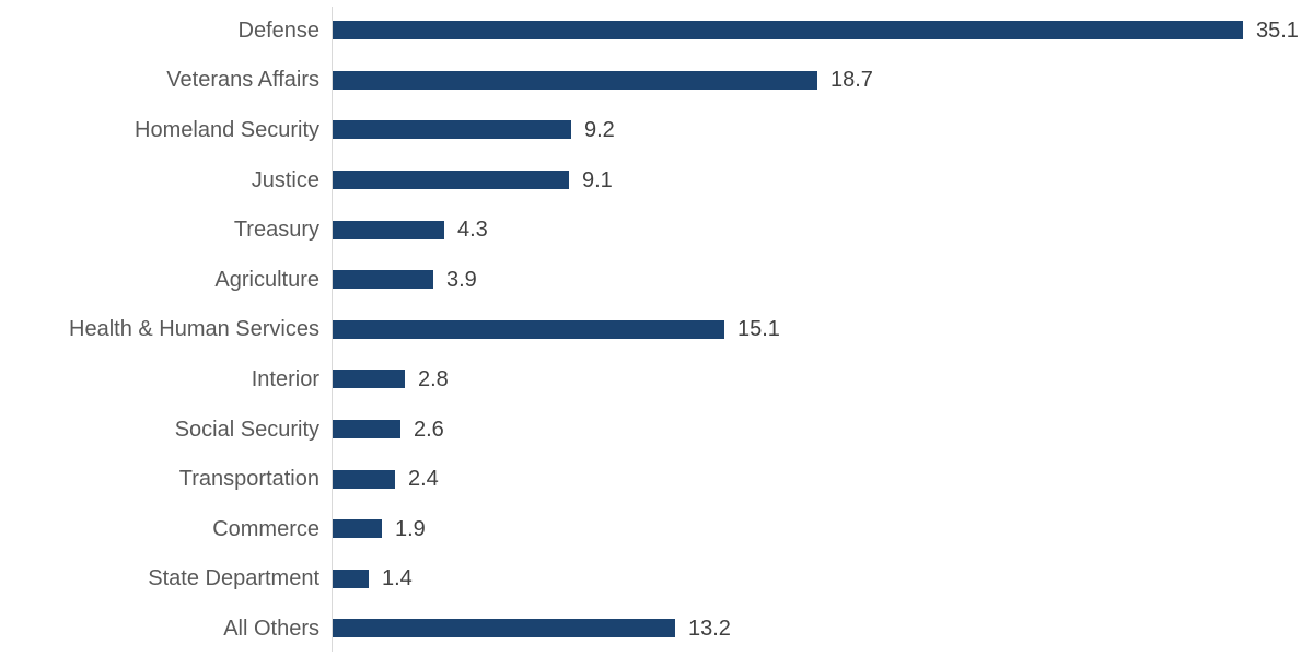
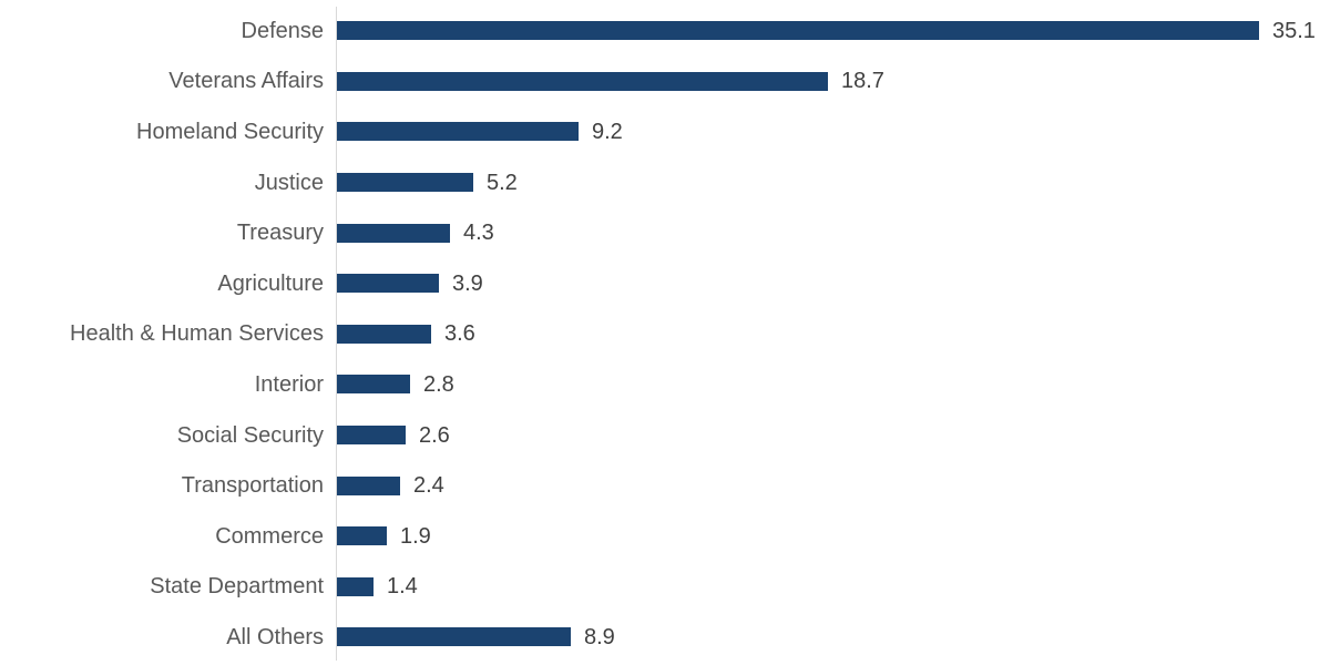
Justice: 9.1 -> 5.2
Health & Human Services: 15.1 -> 3.6
All Others: 13.2 -> 8.9
